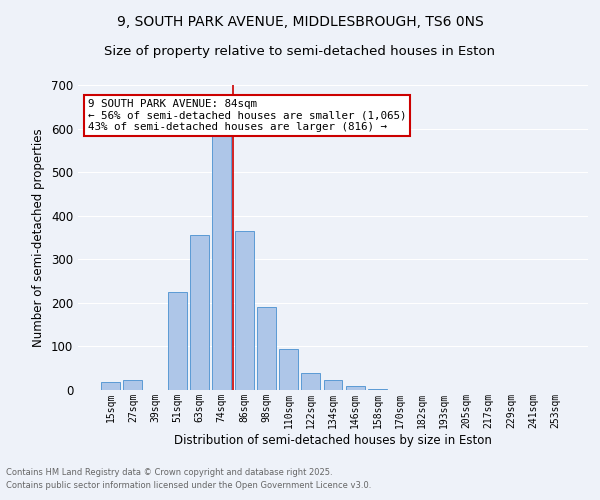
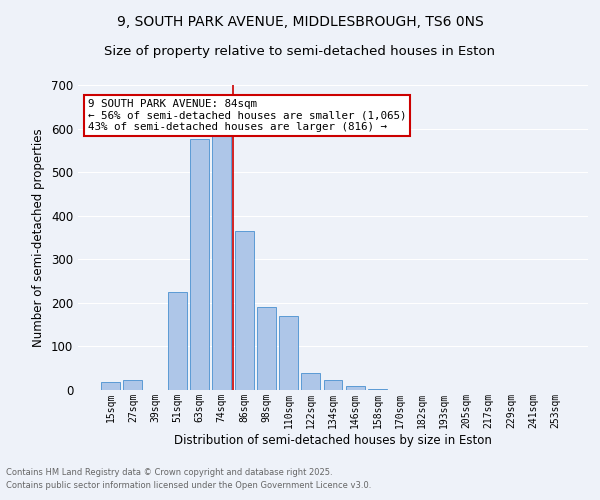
63sqm: 355 -> 575
110sqm: 95 -> 170
